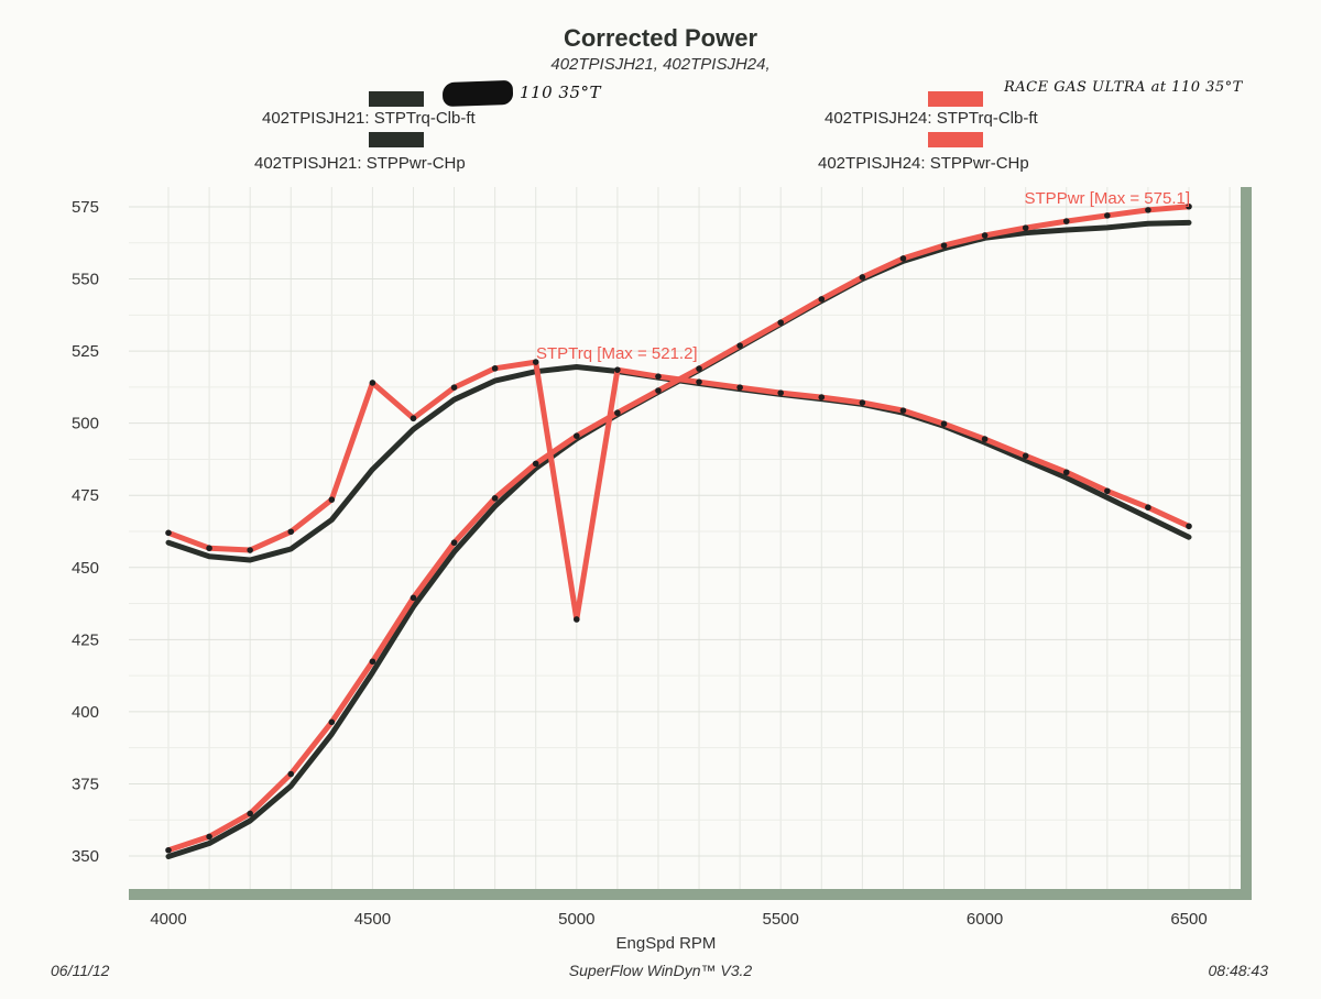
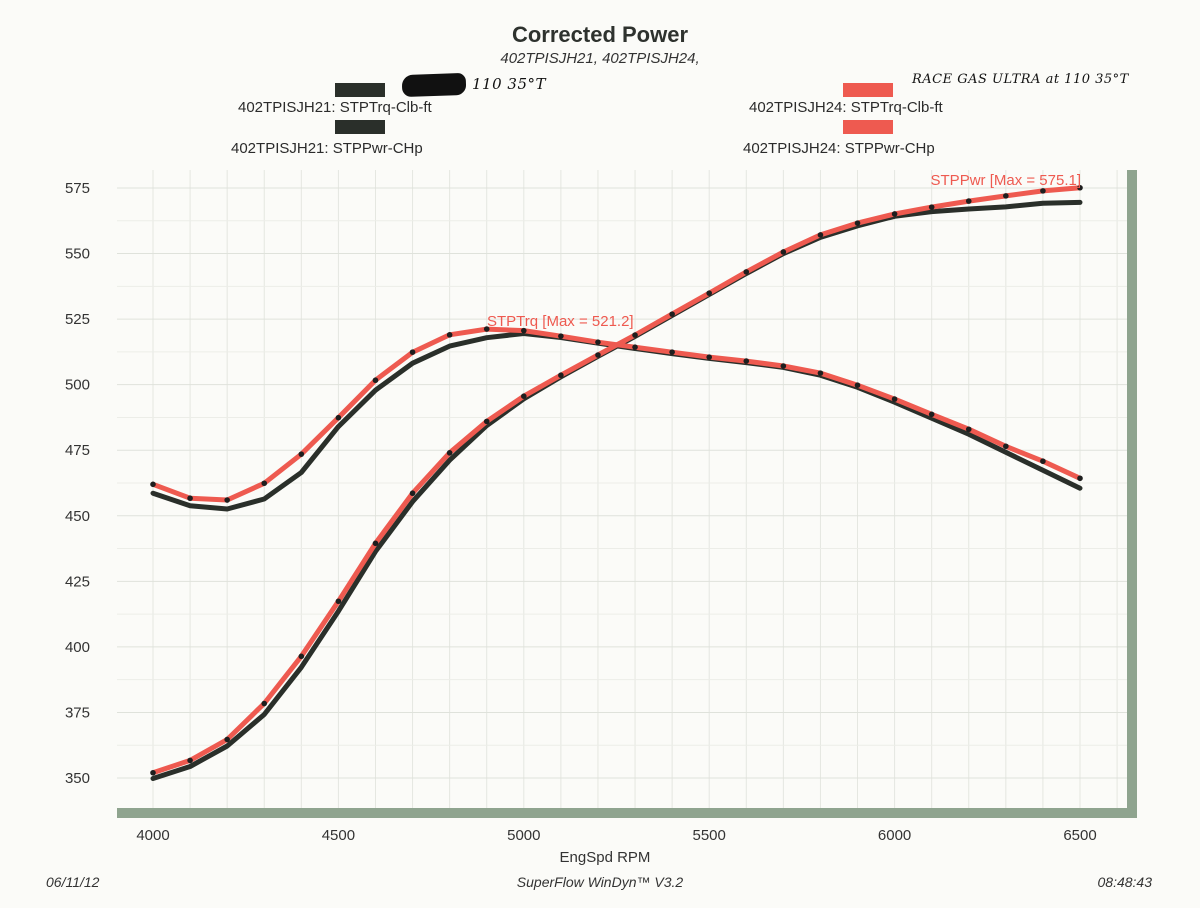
402TPISJH24: STPTrq-Clb-ft/4500: 514 -> 487
402TPISJH24: STPTrq-Clb-ft/5000: 432 -> 521
